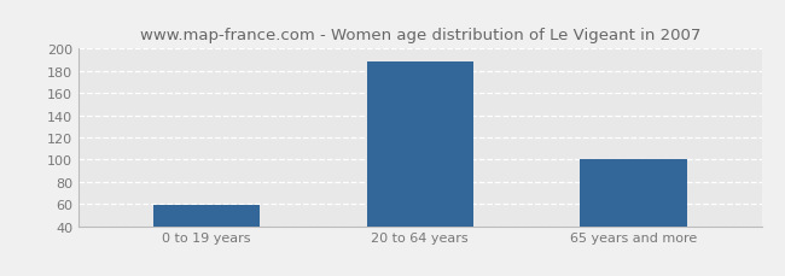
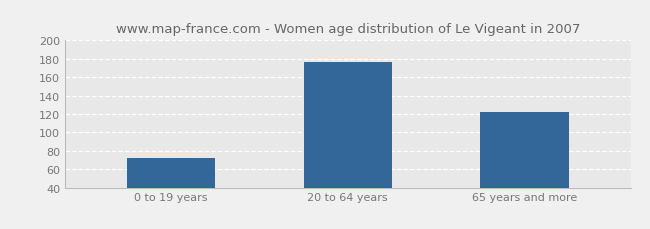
0 to 19 years: 59 -> 72
20 to 64 years: 188 -> 176
65 years and more: 100 -> 122
